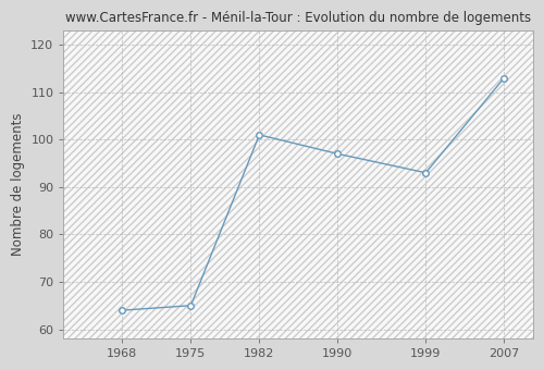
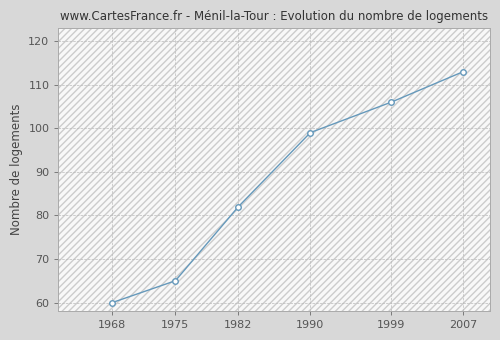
1968: 64 -> 60
1982: 101 -> 82
1990: 97 -> 99
1999: 93 -> 106
